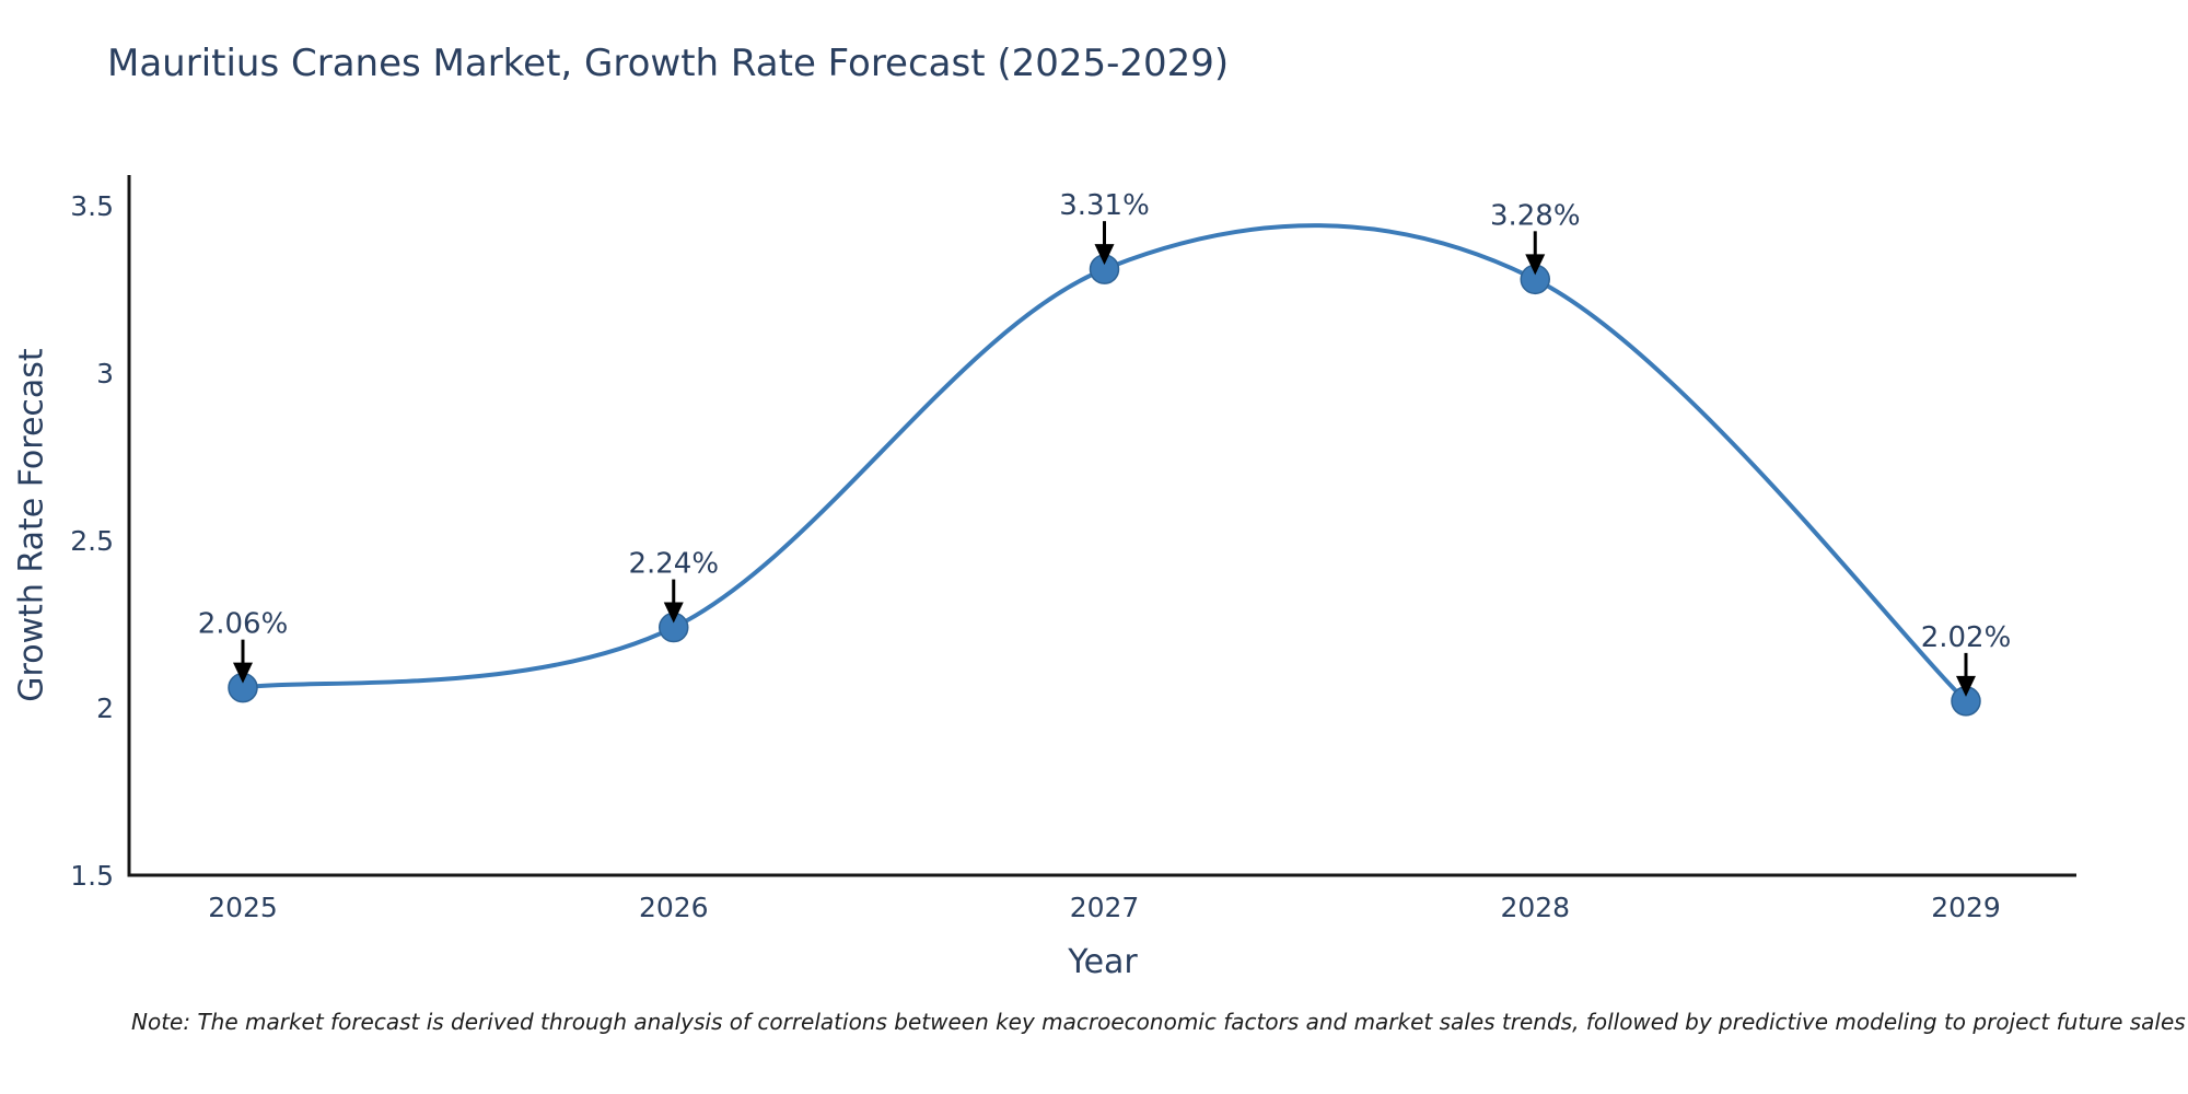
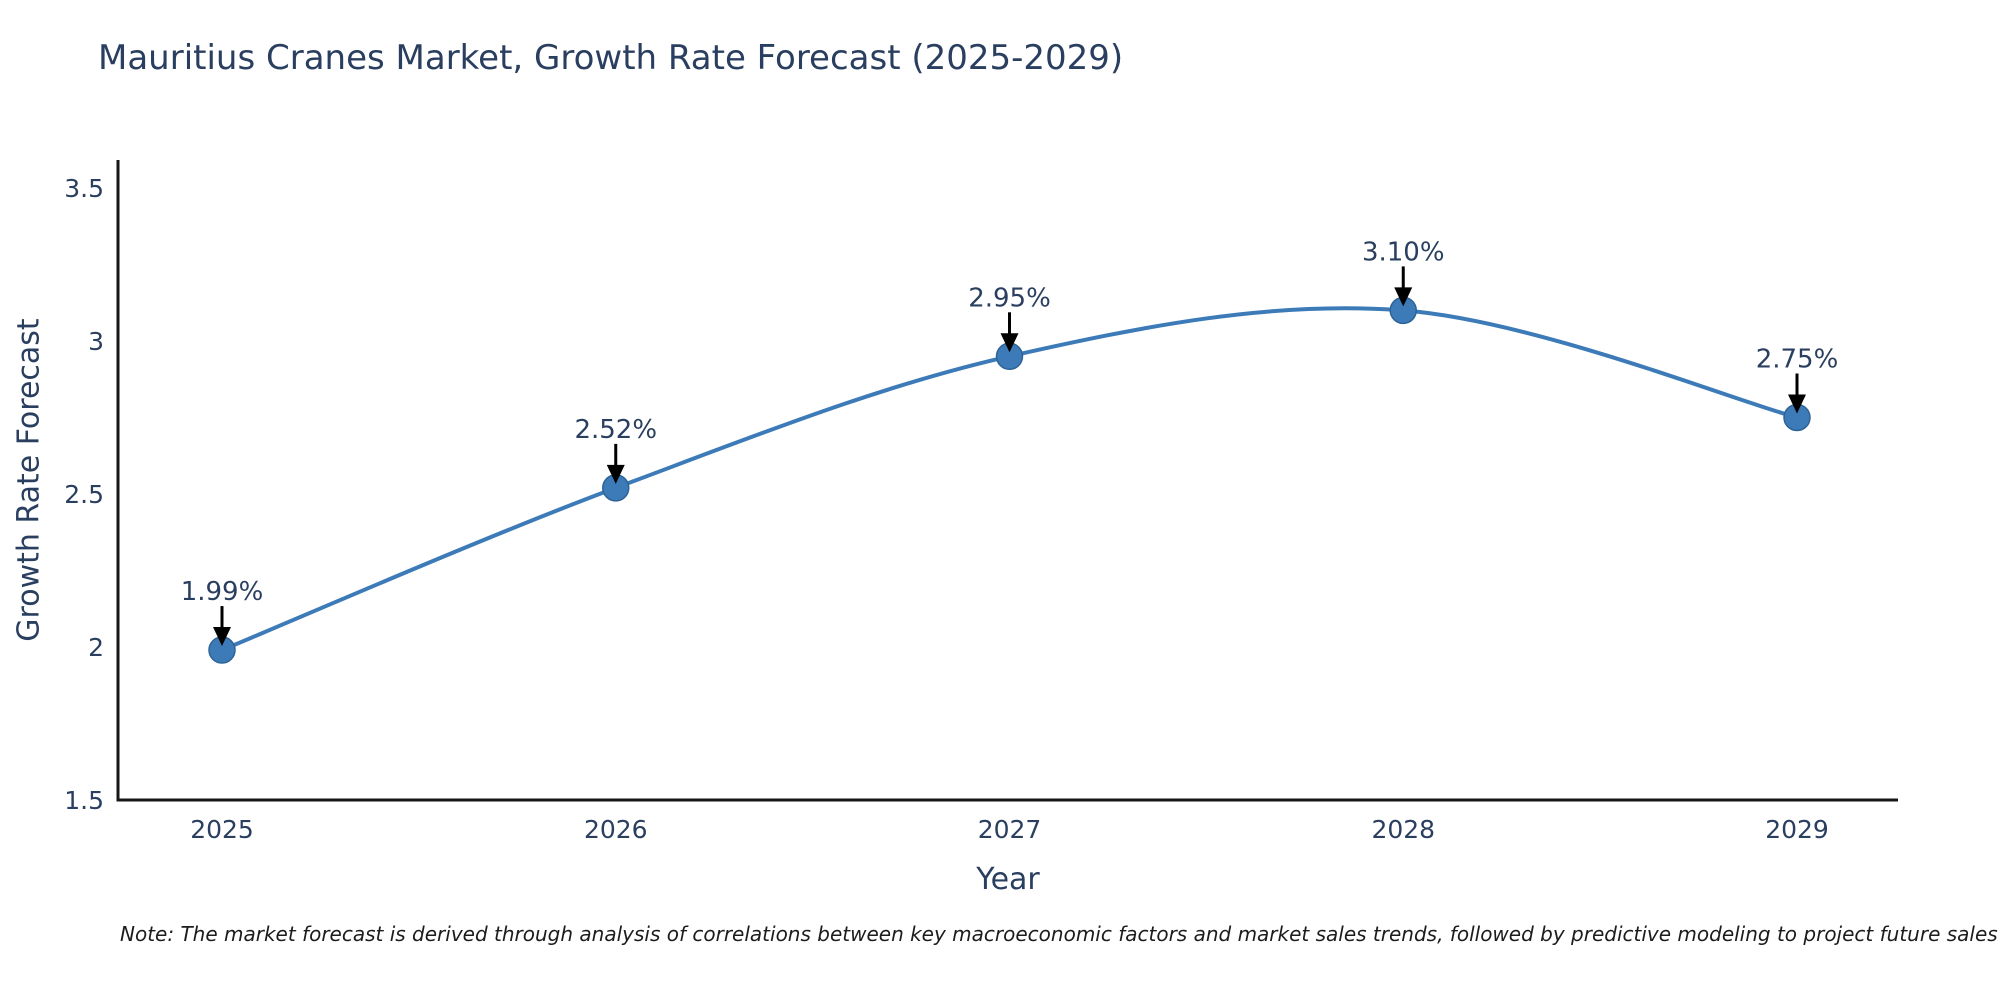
2025: 2.06% -> 1.99%
2026: 2.24% -> 2.52%
2027: 3.31% -> 2.95%
2028: 3.28% -> 3.10%
2029: 2.02% -> 2.75%
